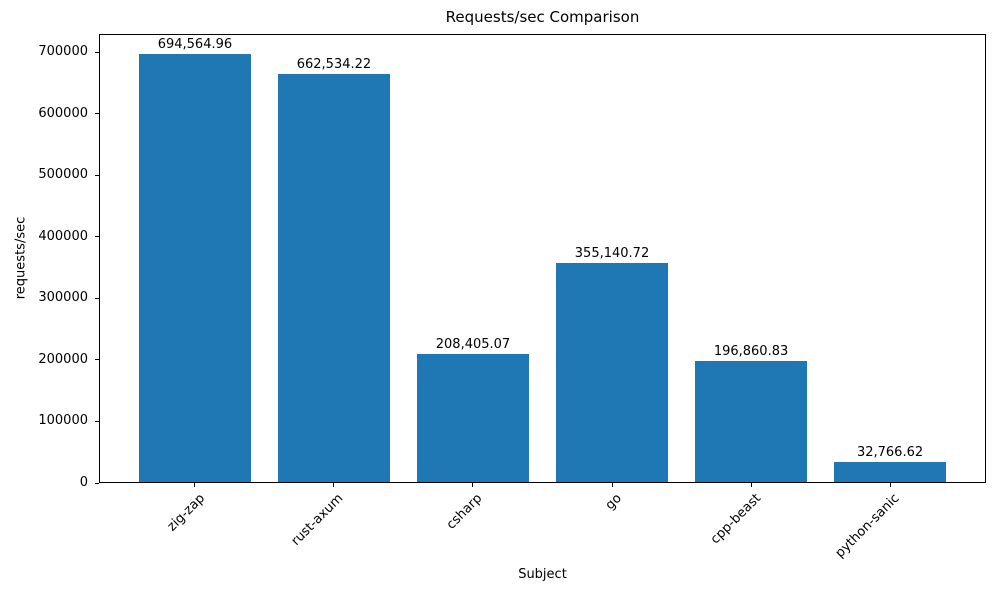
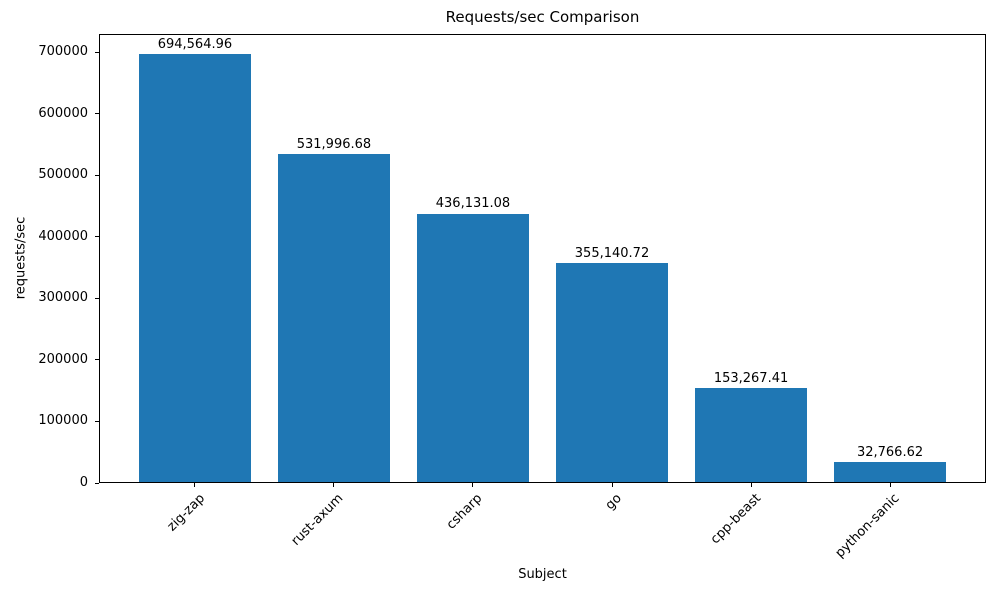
rust-axum: 662,534.22 -> 531,996.68
csharp: 208,405.07 -> 436,131.08
cpp-beast: 196,860.83 -> 153,267.41
